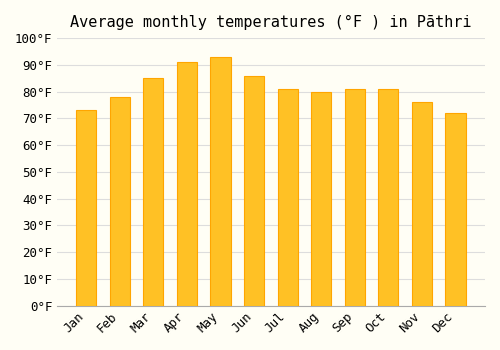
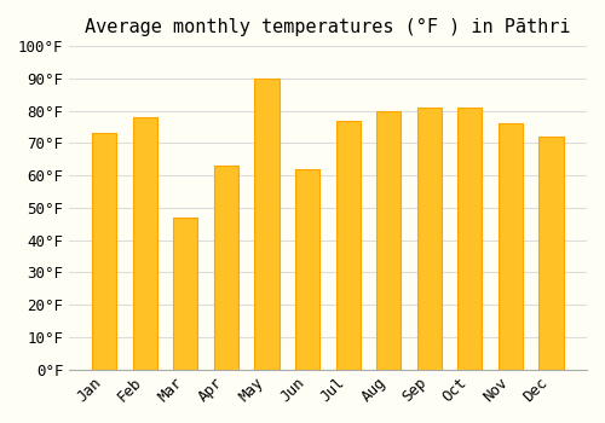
Mar: 85°F -> 47°F
Apr: 91°F -> 63°F
May: 93°F -> 90°F
Jun: 86°F -> 62°F
Jul: 81°F -> 77°F
